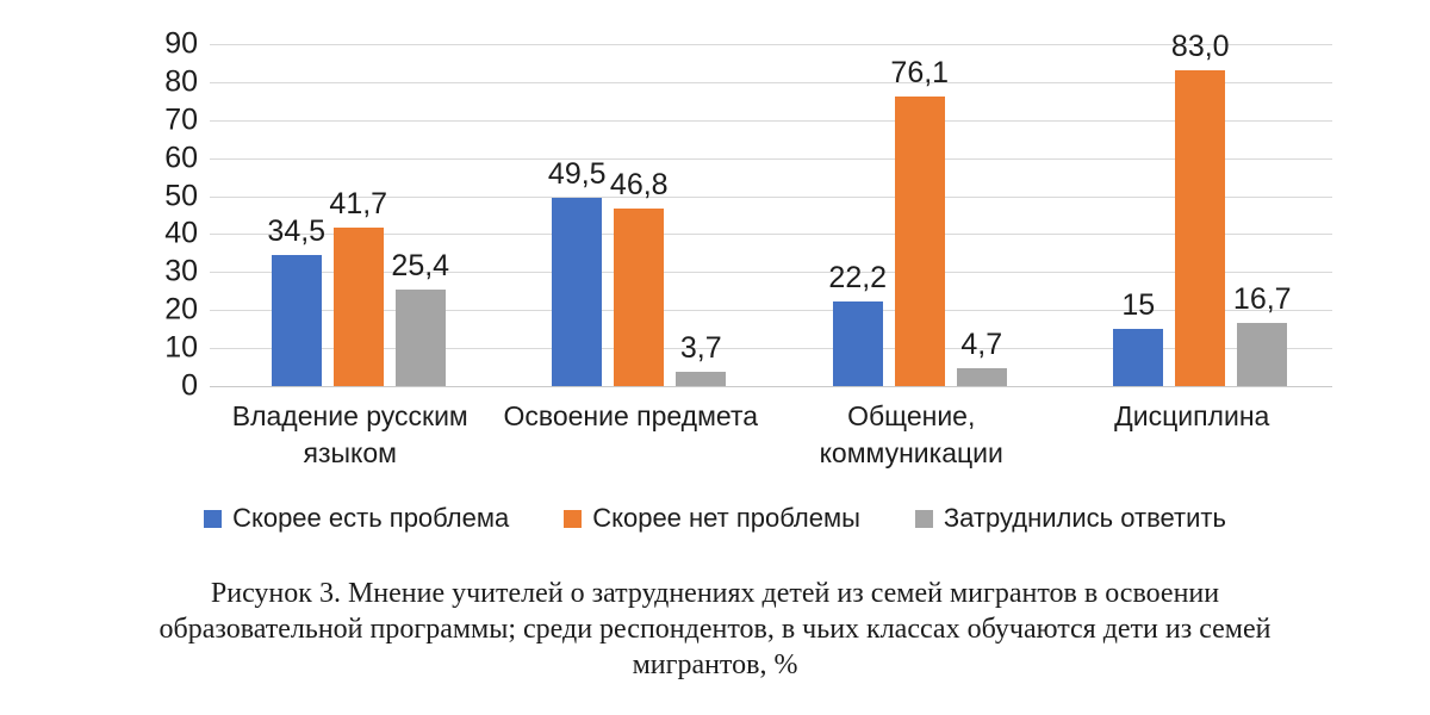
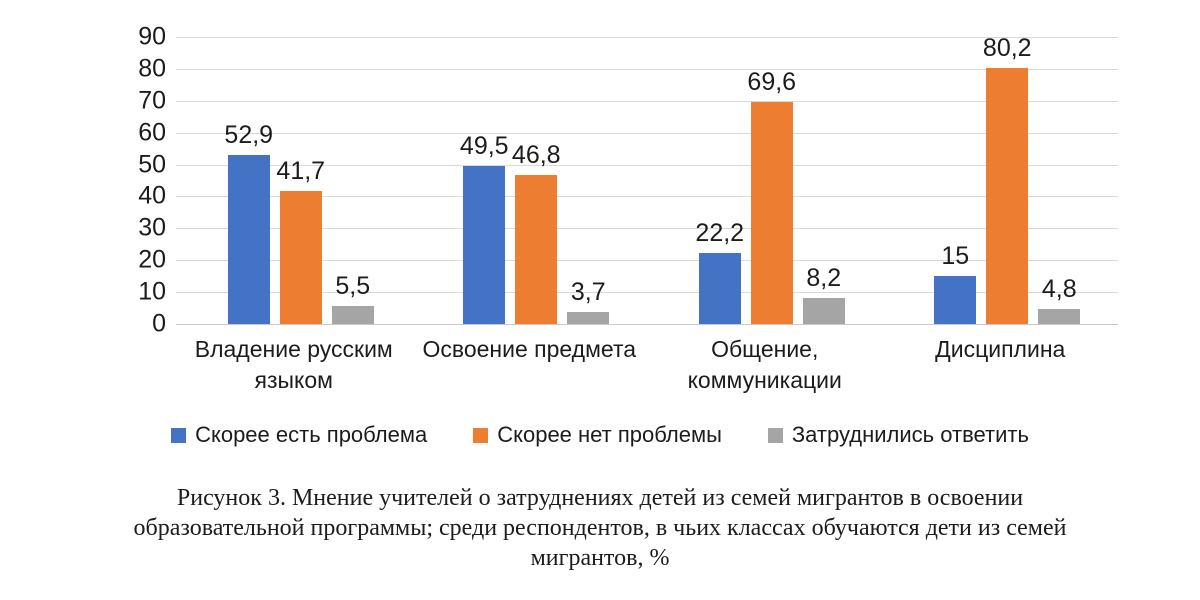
Скорее есть проблема/Владение русским языком: 34,5 -> 52,9
Затруднились ответить/Владение русским языком: 25,4 -> 5,5
Скорее нет проблемы/Общение, коммуникации: 76,1 -> 69,6
Затруднились ответить/Общение, коммуникации: 4,7 -> 8,2
Скорее нет проблемы/Дисциплина: 83,0 -> 80,2
Затруднились ответить/Дисциплина: 16,7 -> 4,8
